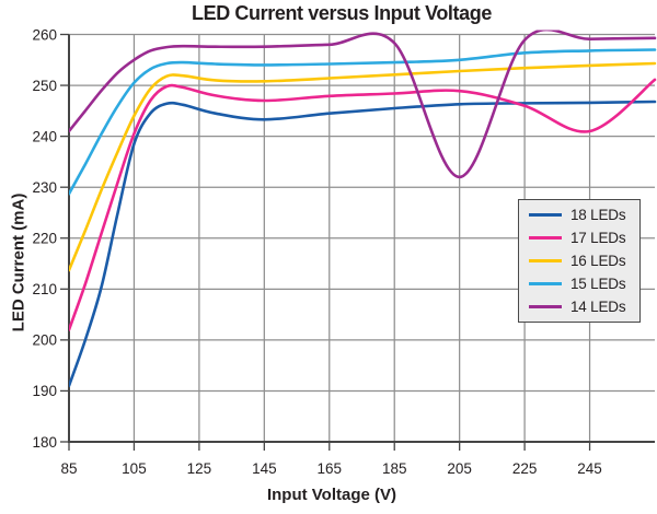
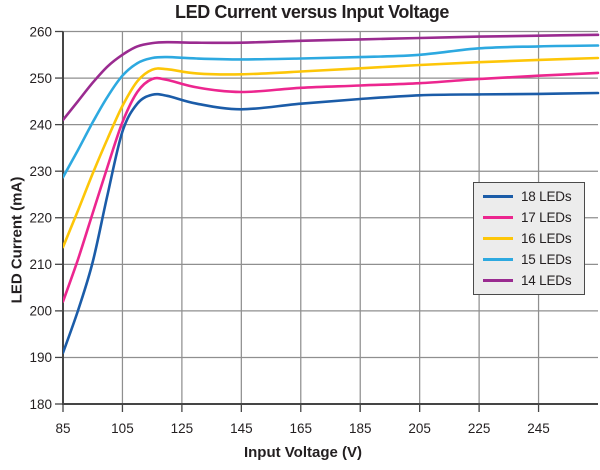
14 LEDs/205: 232 -> 259
17 LEDs/225: 246 -> 250
17 LEDs/245: 241 -> 250
